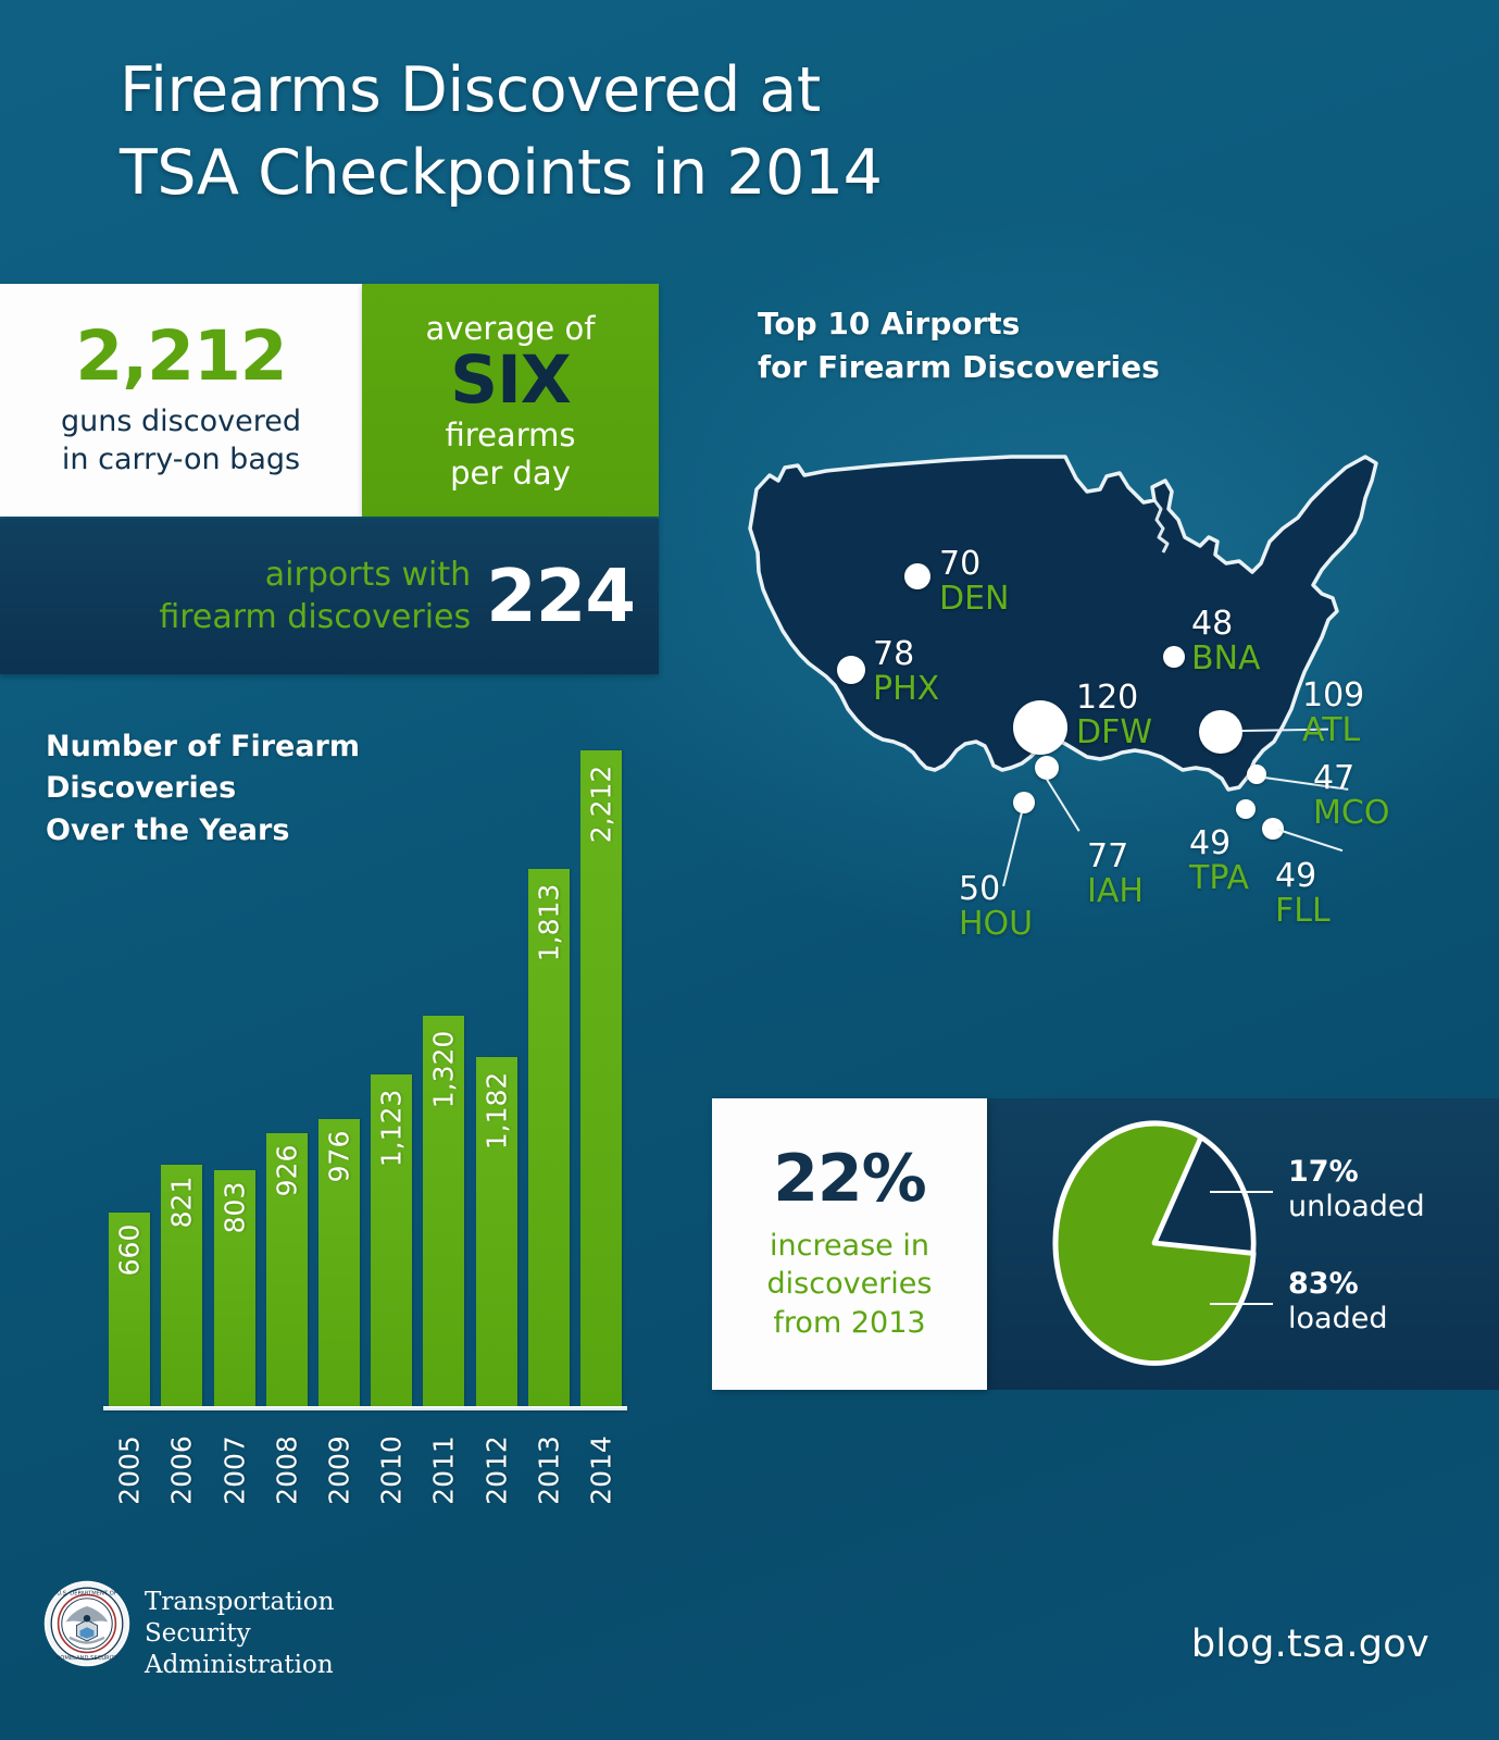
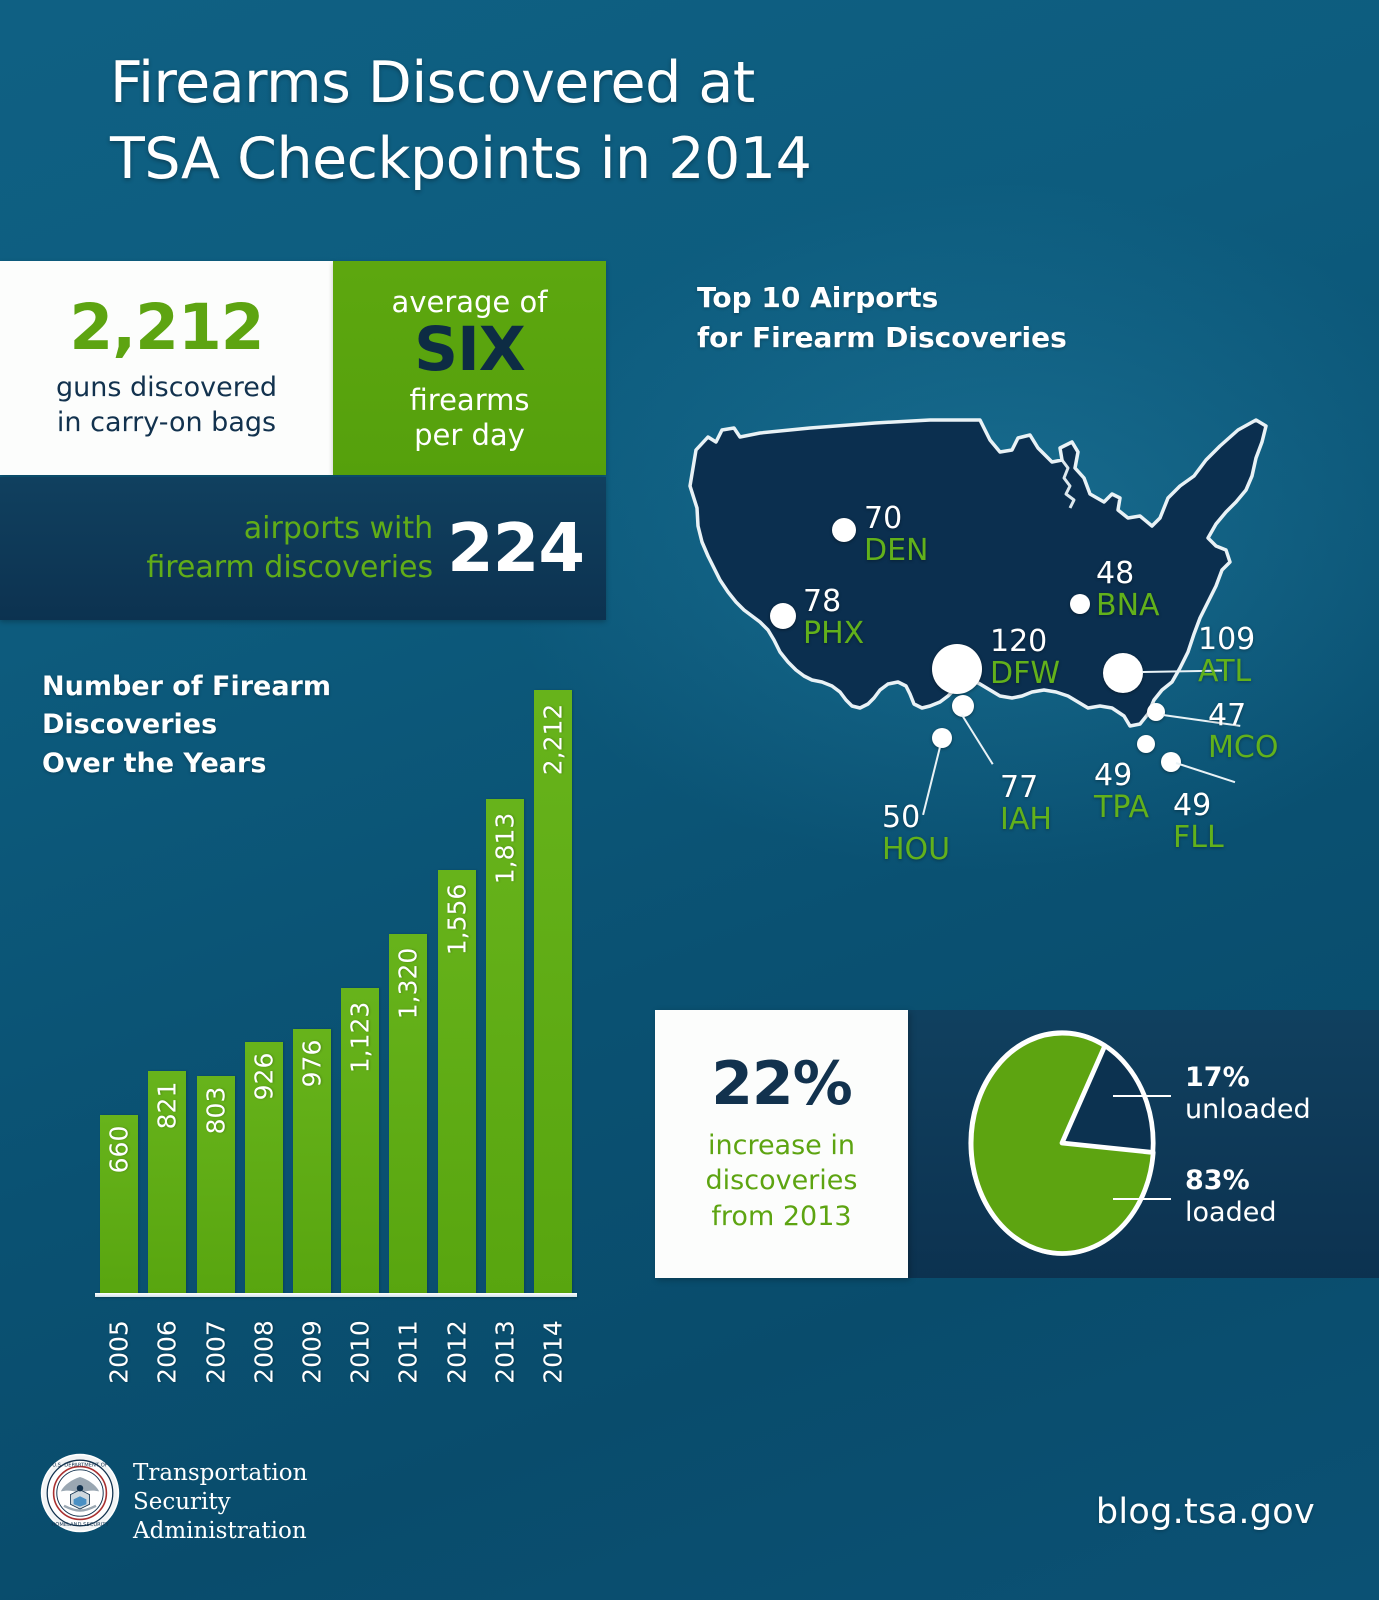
2012: 1,182 -> 1,556
